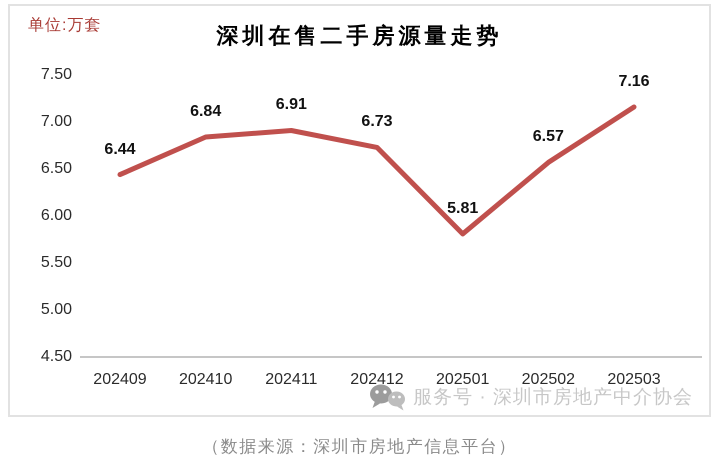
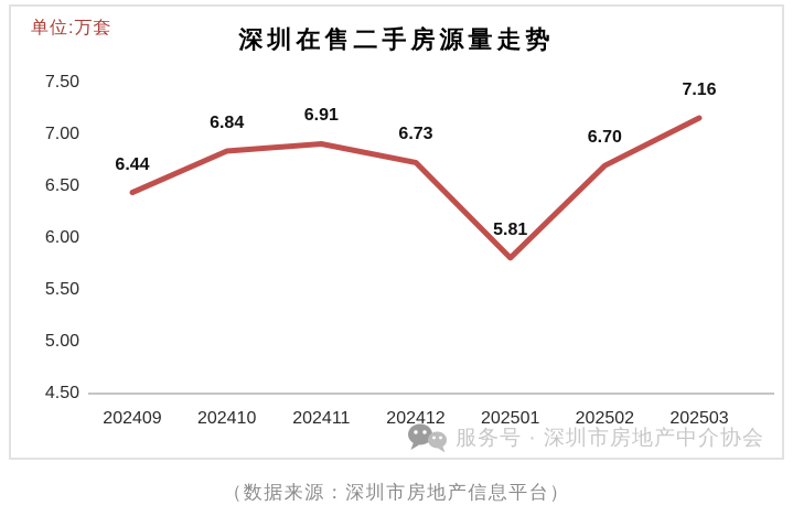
202502: 6.57 -> 6.70
